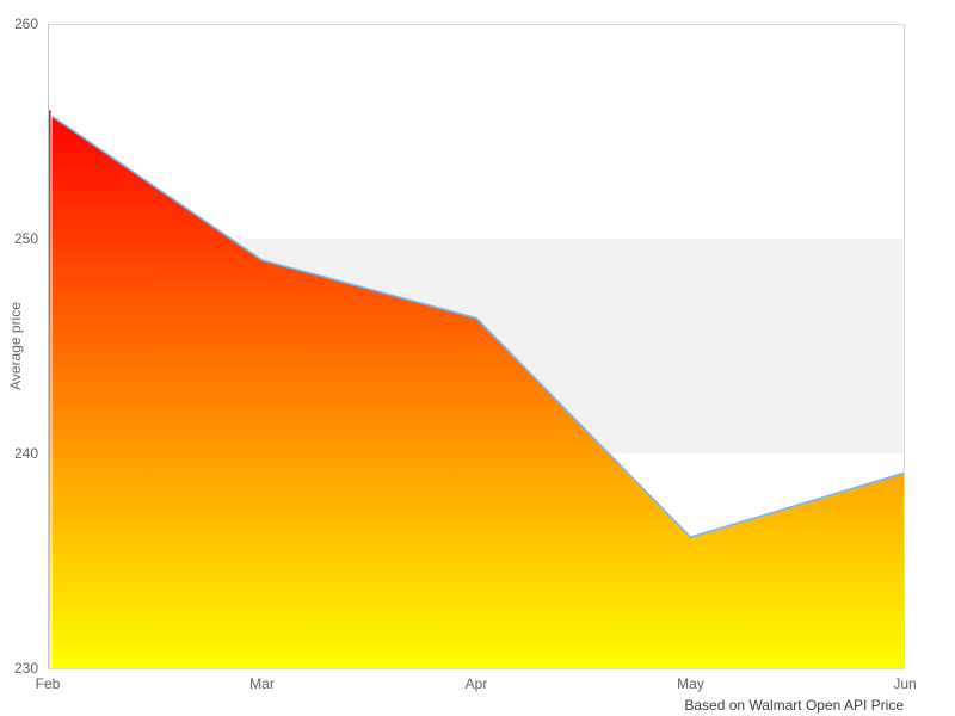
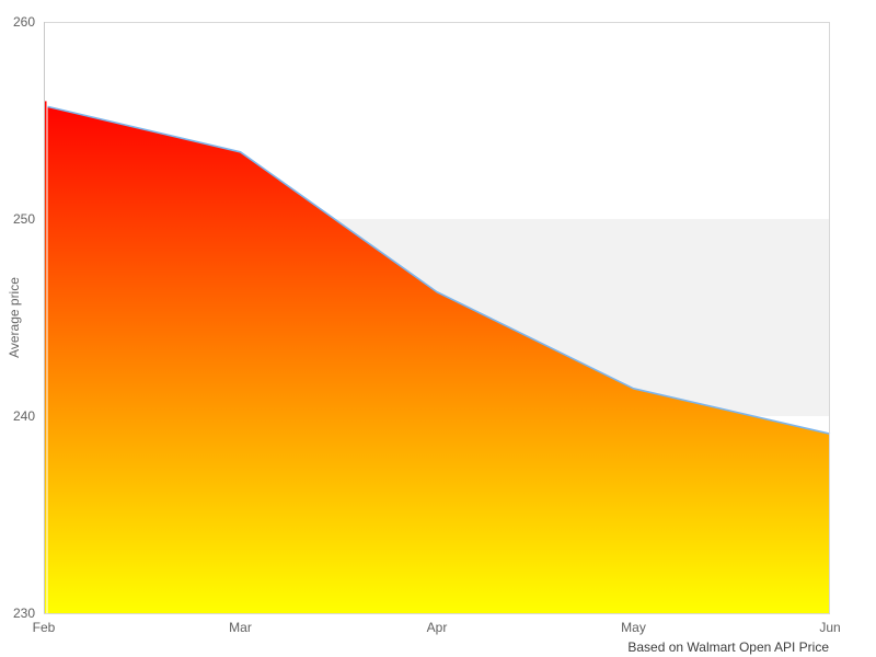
Mar: 249.0 -> 253.4
May: 236.1 -> 241.4
